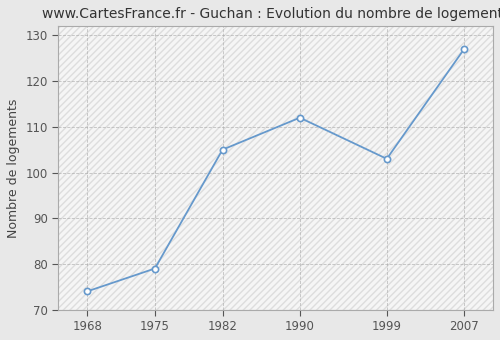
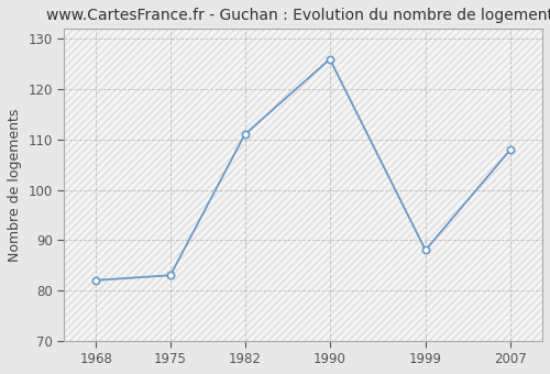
1968: 74 -> 82
1975: 79 -> 83
1982: 105 -> 111
1990: 112 -> 126
1999: 103 -> 88
2007: 127 -> 108
